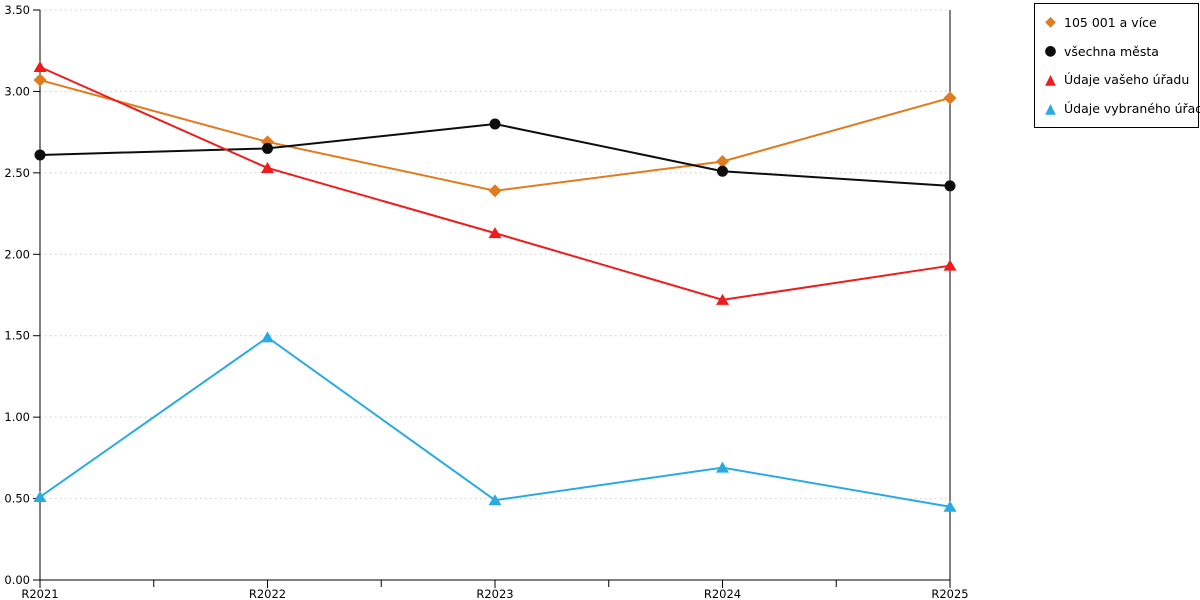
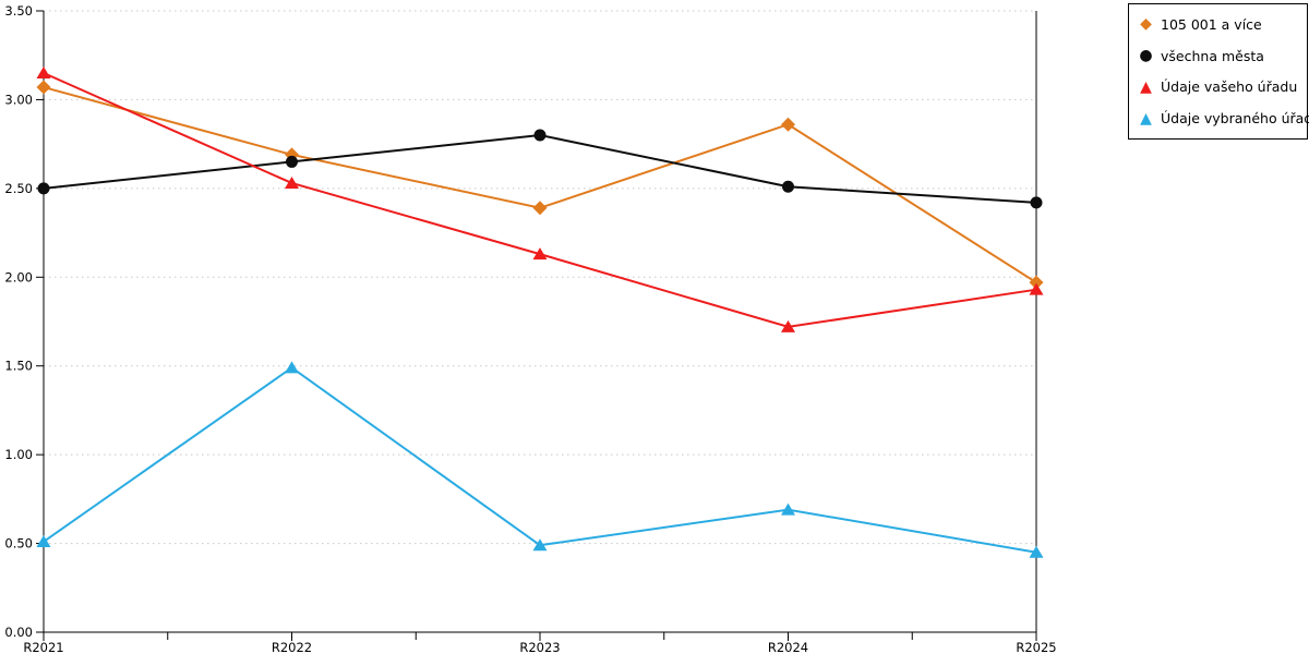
všechna města/R2021: 2.61 -> 2.50
105 001 a více/R2024: 2.57 -> 2.86
105 001 a více/R2025: 2.96 -> 1.97
